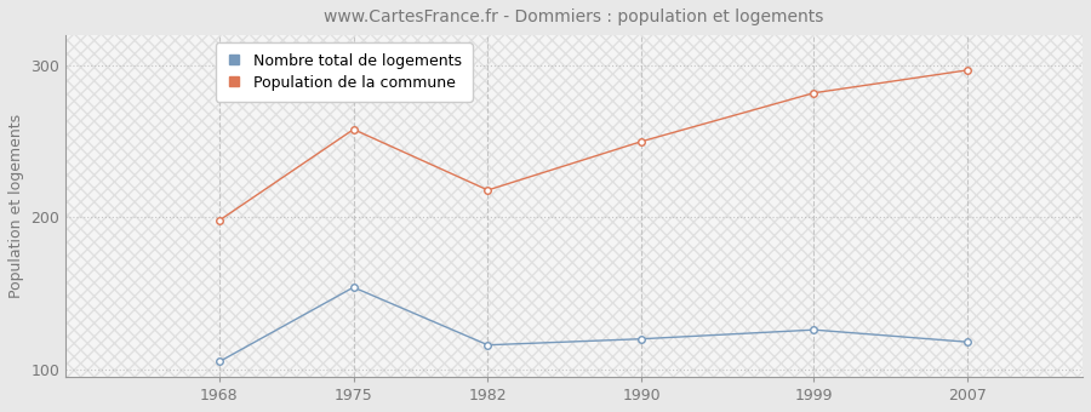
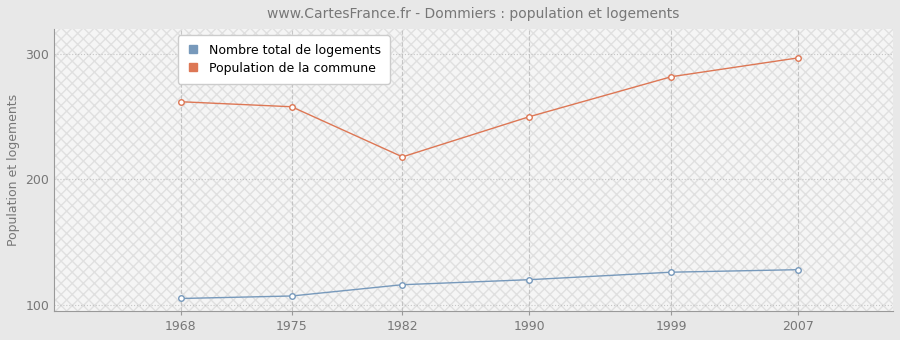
Population de la commune/1968: 198 -> 262
Nombre total de logements/1975: 154 -> 107
Nombre total de logements/2007: 118 -> 128
